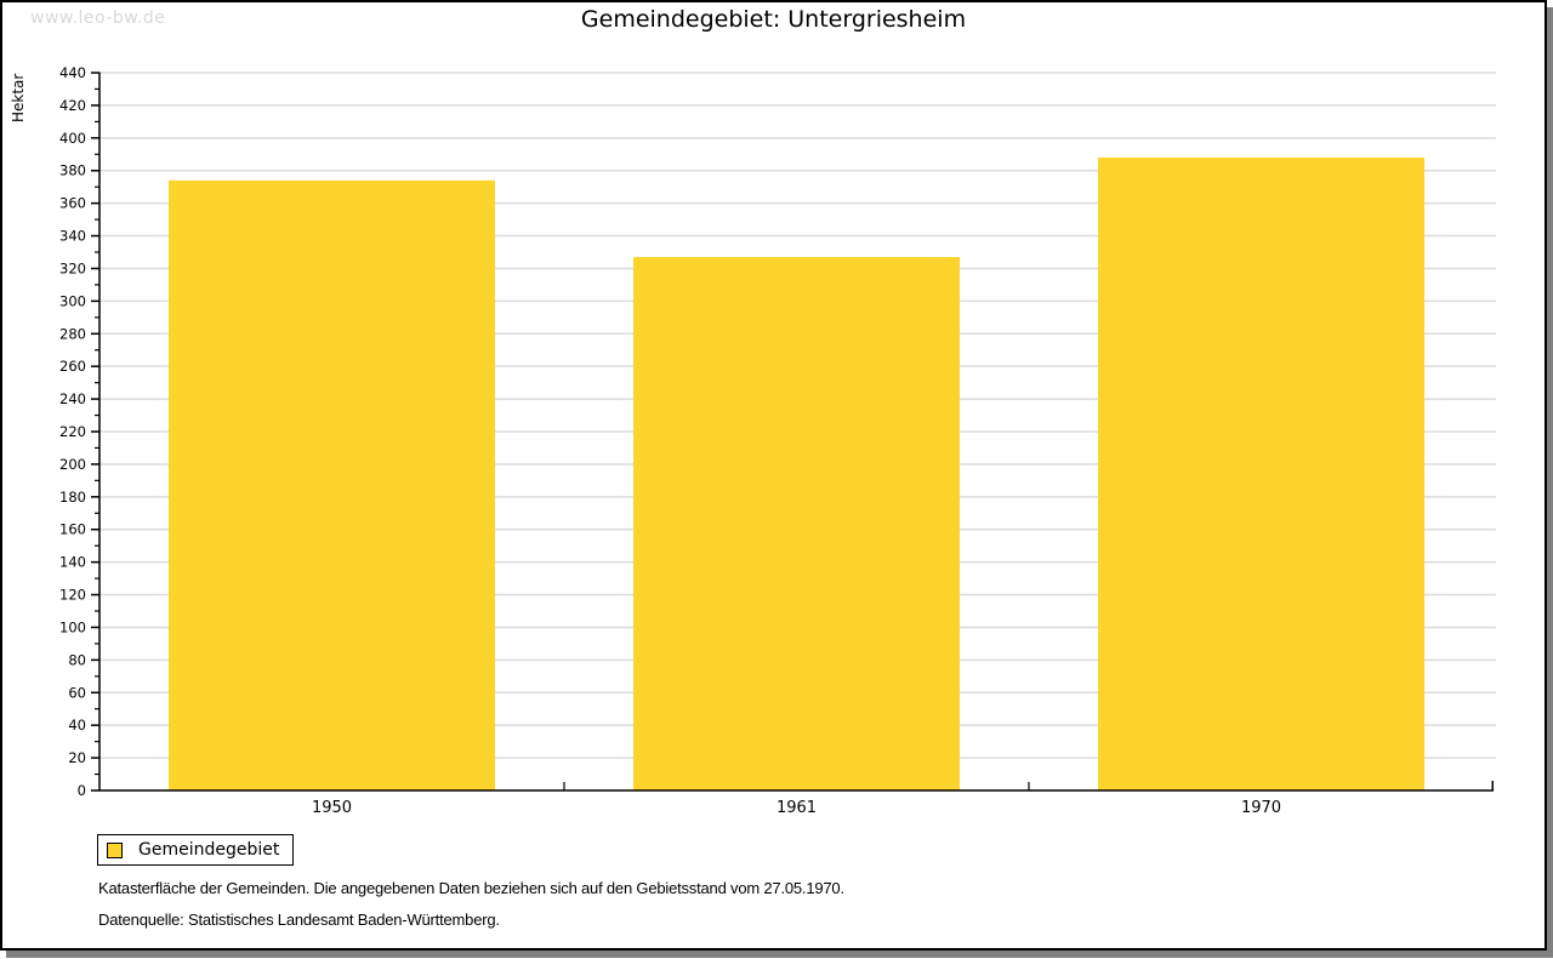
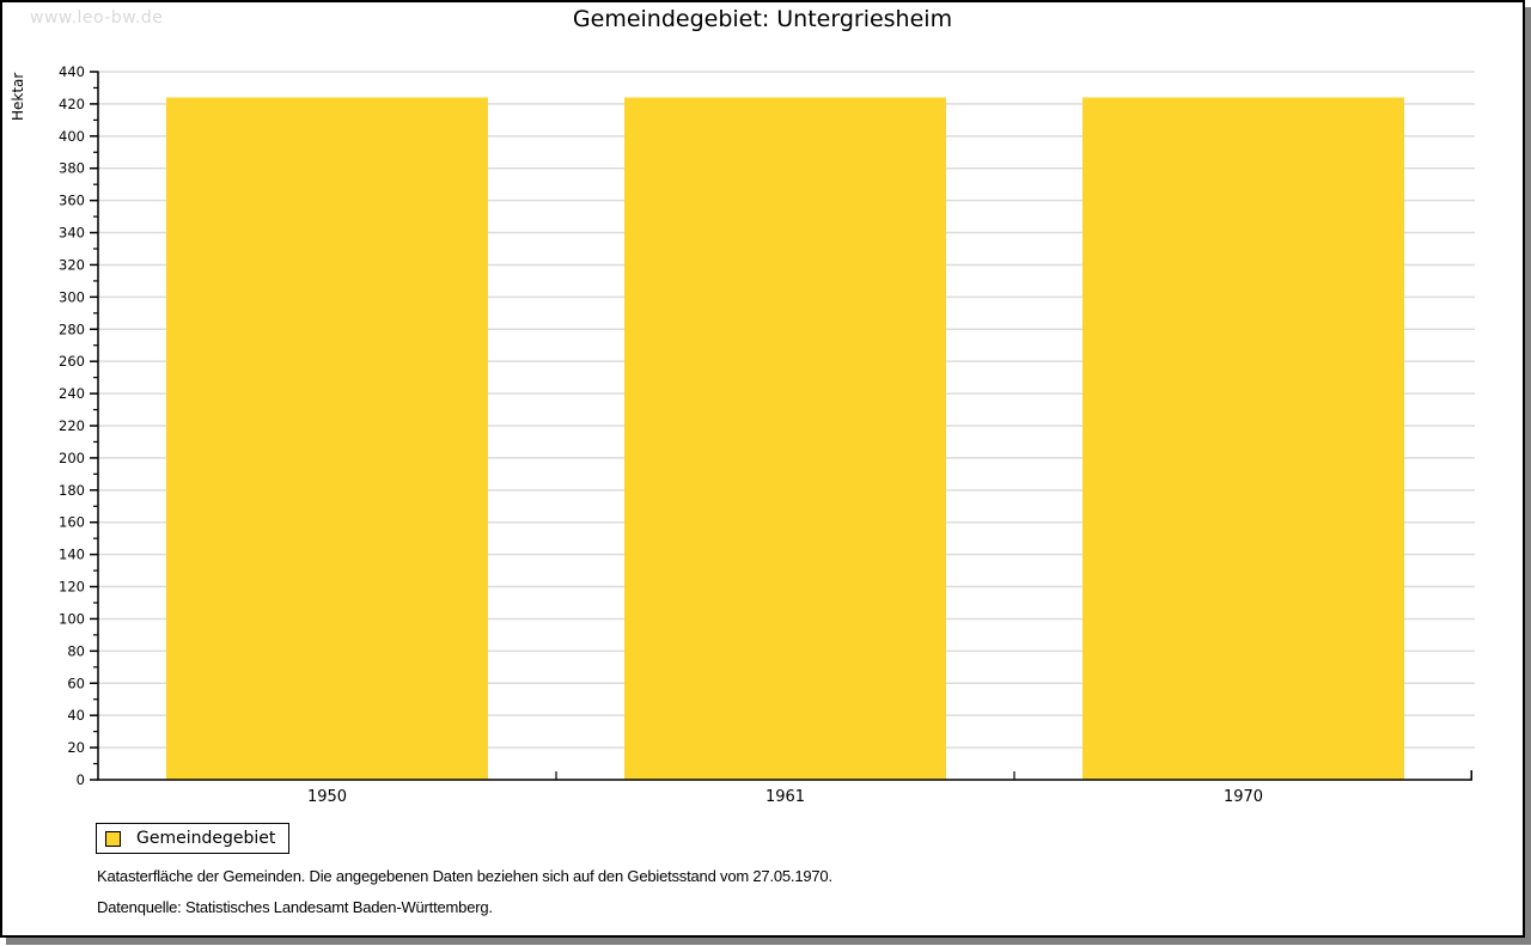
1950: 374 -> 424
1961: 327 -> 424
1970: 388 -> 424
